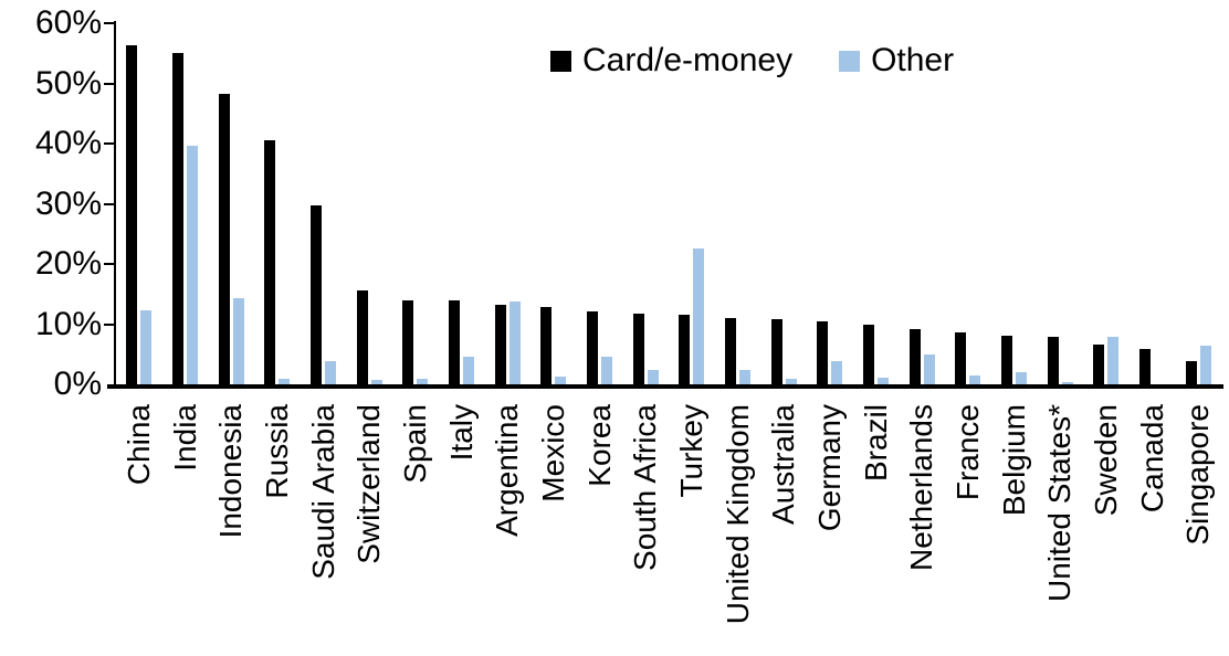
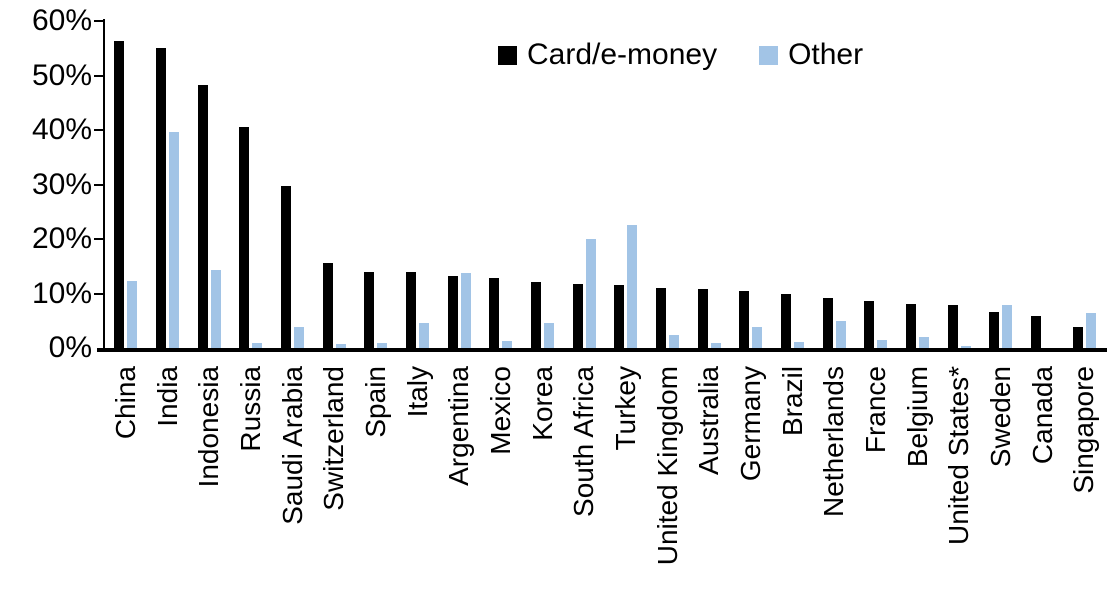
Other/South Africa: 2% -> 20%
